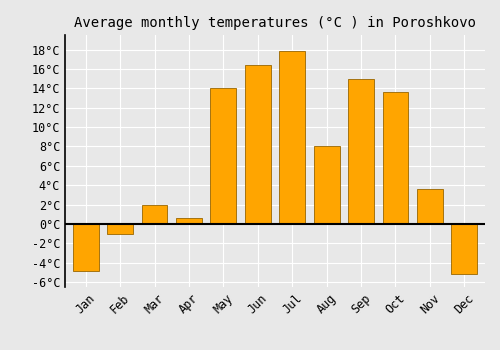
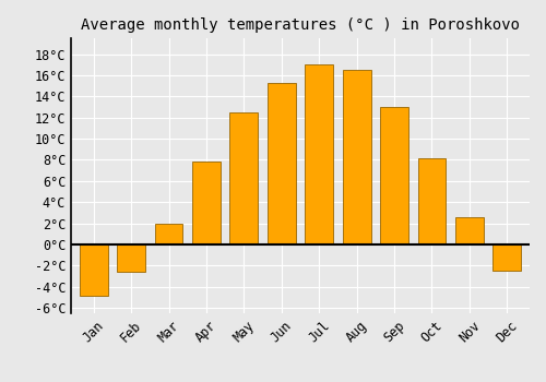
Feb: -1.0°C -> -2.6°C
Apr: 0.6°C -> 7.8°C
May: 14.0°C -> 12.5°C
Jun: 16.4°C -> 15.3°C
Jul: 17.8°C -> 17.0°C
Aug: 8.0°C -> 16.5°C
Sep: 15.0°C -> 13.0°C
Oct: 13.6°C -> 8.1°C
Nov: 3.6°C -> 2.6°C
Dec: -5.2°C -> -2.5°C
